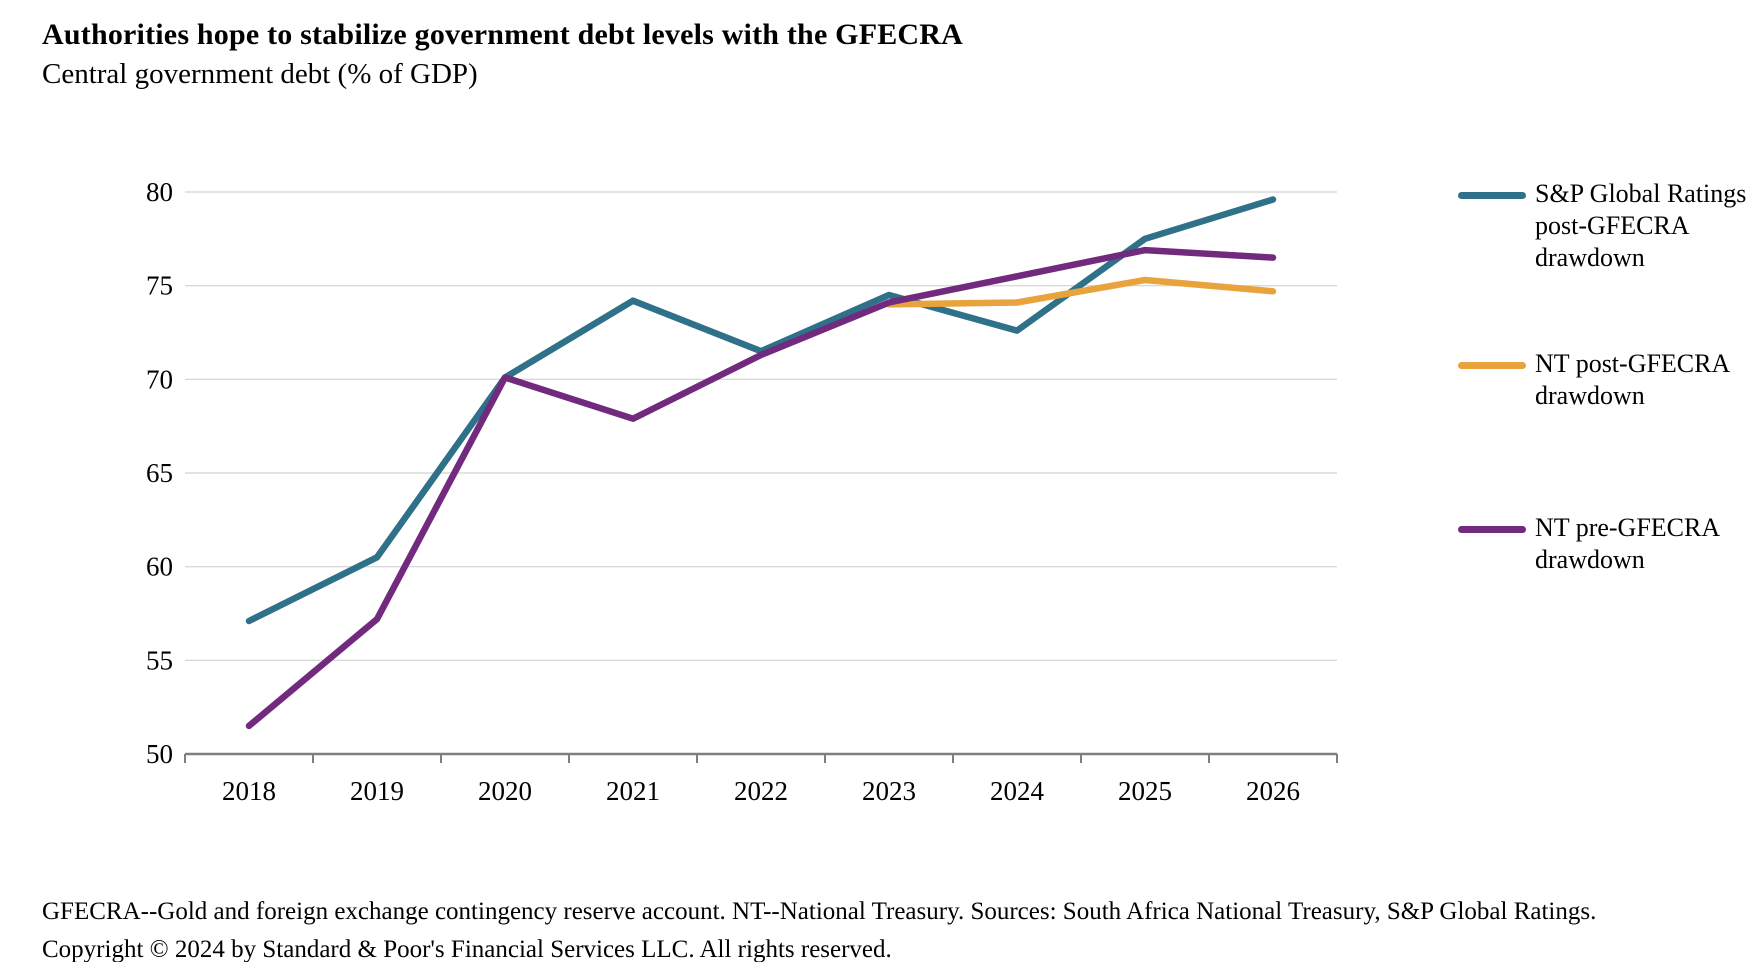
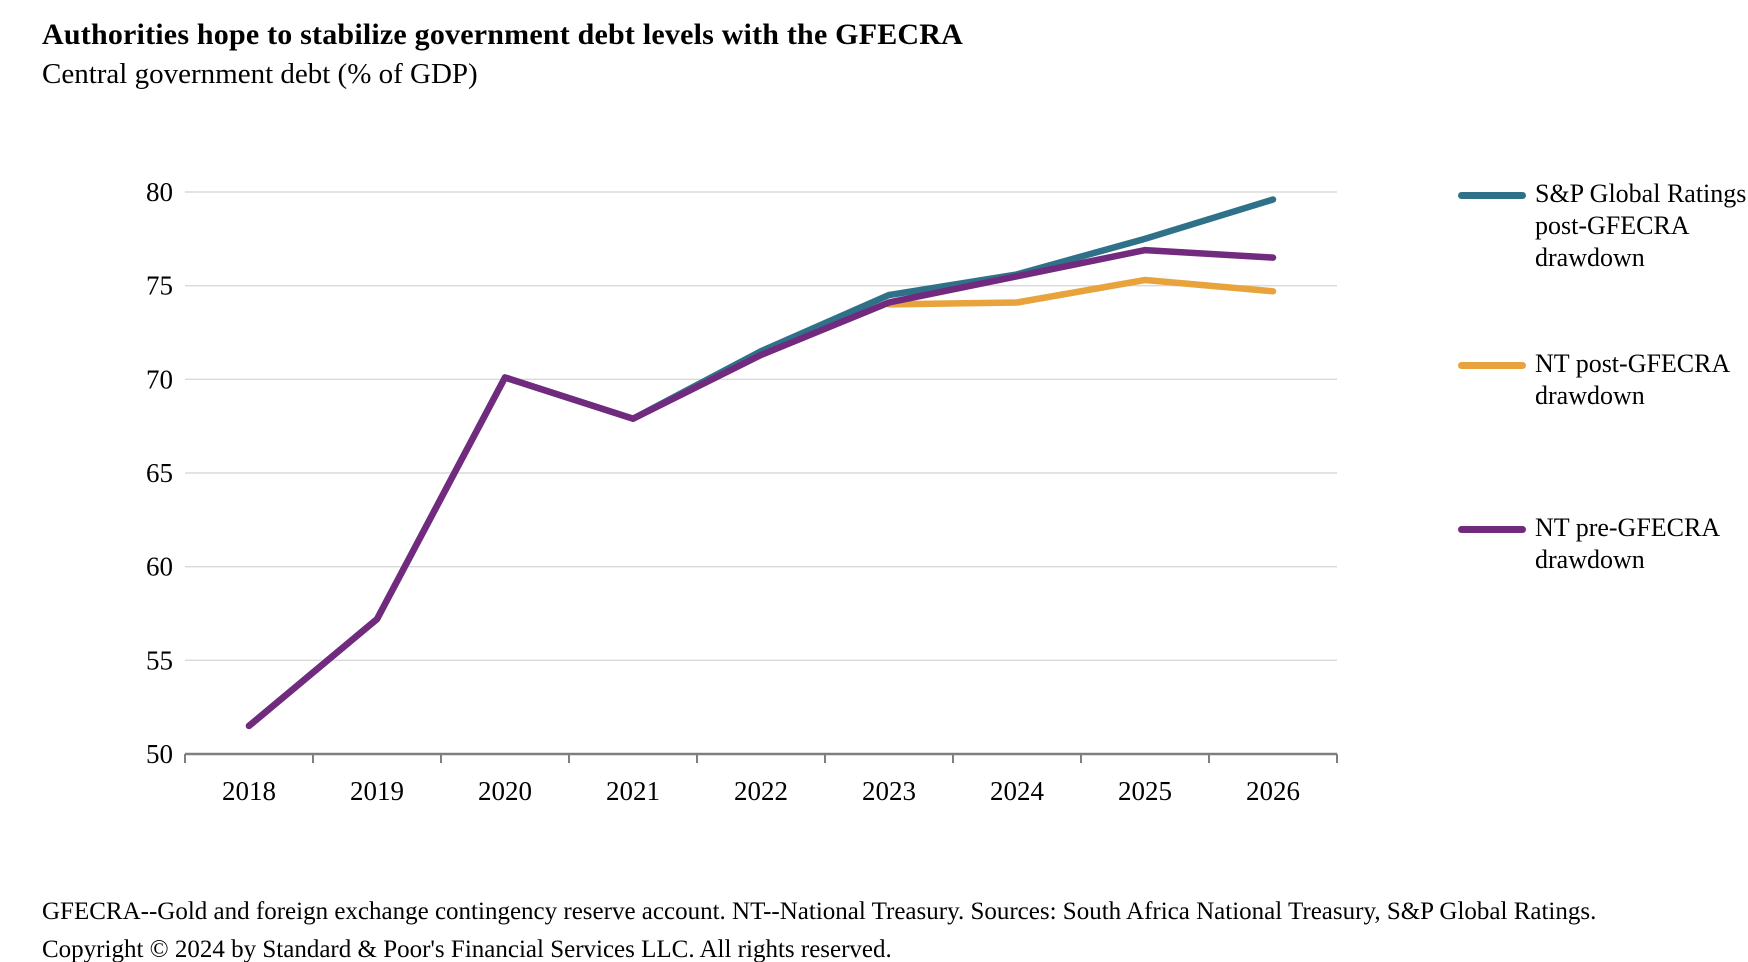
S&P Global Ratings post-GFECRA drawdown/2018: 57.1 -> 51.5
S&P Global Ratings post-GFECRA drawdown/2019: 60.5 -> 57.2
S&P Global Ratings post-GFECRA drawdown/2021: 74.2 -> 67.9
S&P Global Ratings post-GFECRA drawdown/2024: 72.6 -> 75.6
